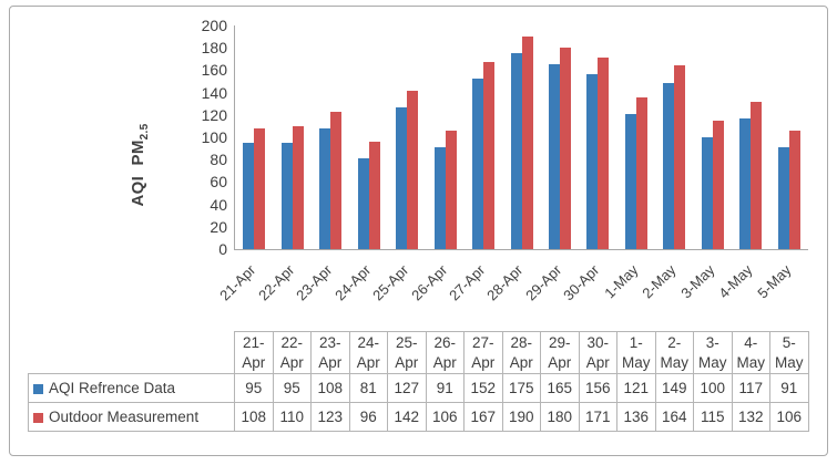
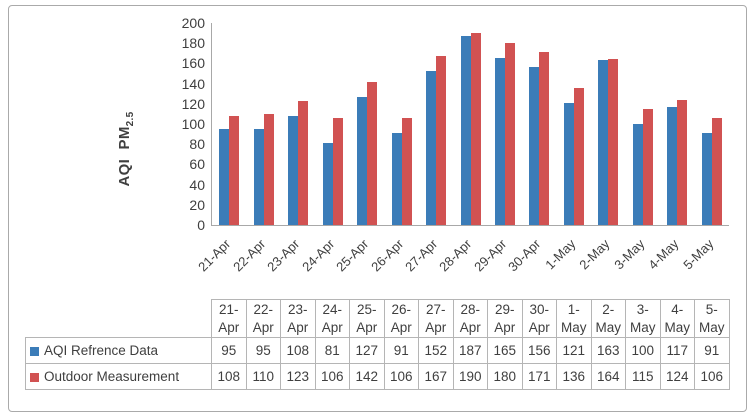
Outdoor Measurement/24-Apr: 96 -> 106
AQI Refrence Data/28-Apr: 175 -> 187
AQI Refrence Data/2-May: 149 -> 163
Outdoor Measurement/4-May: 132 -> 124
